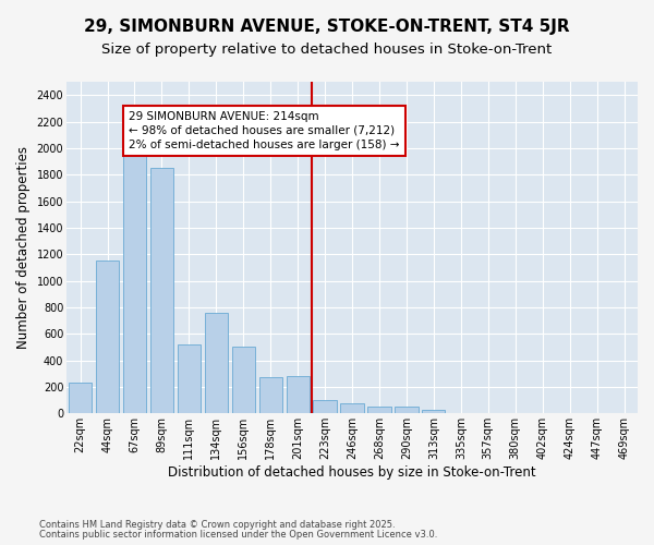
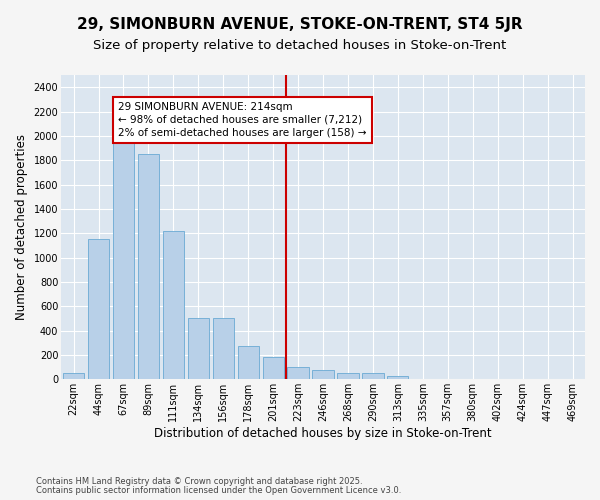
22sqm: 230 -> 50
111sqm: 520 -> 1220
134sqm: 760 -> 500
201sqm: 280 -> 180
